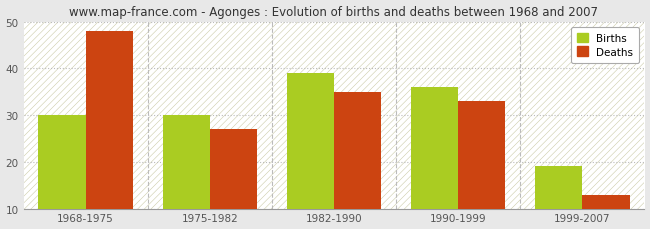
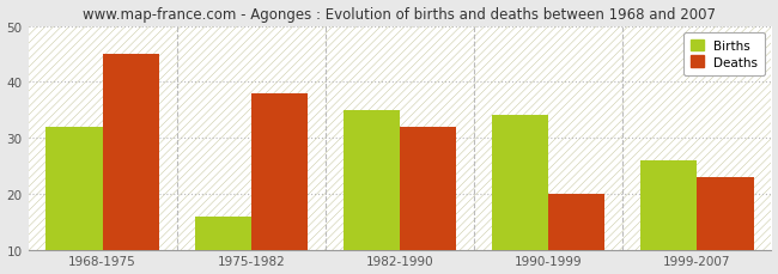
Births/1968-1975: 30 -> 32
Deaths/1968-1975: 48 -> 45
Births/1975-1982: 30 -> 16
Deaths/1975-1982: 27 -> 38
Births/1982-1990: 39 -> 35
Deaths/1982-1990: 35 -> 32
Births/1990-1999: 36 -> 34
Deaths/1990-1999: 33 -> 20
Births/1999-2007: 19 -> 26
Deaths/1999-2007: 13 -> 23
